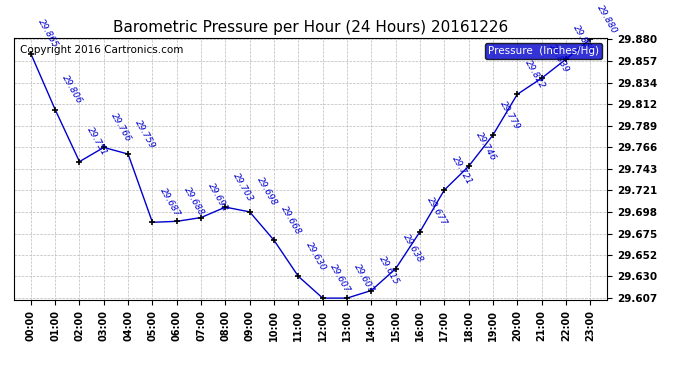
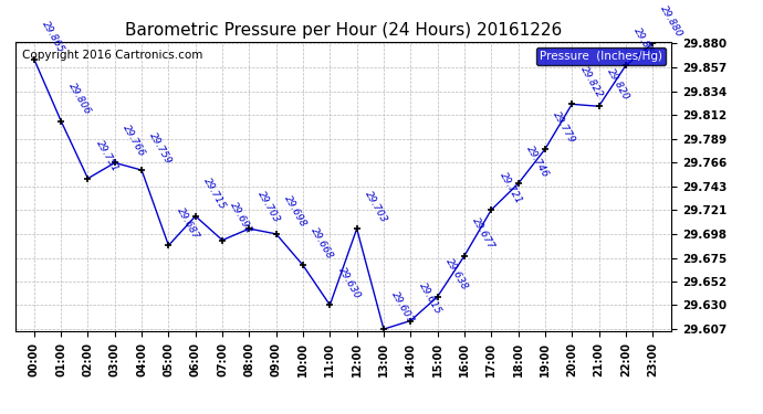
06:00: 29.688 -> 29.715
12:00: 29.607 -> 29.703
21:00: 29.839 -> 29.820
